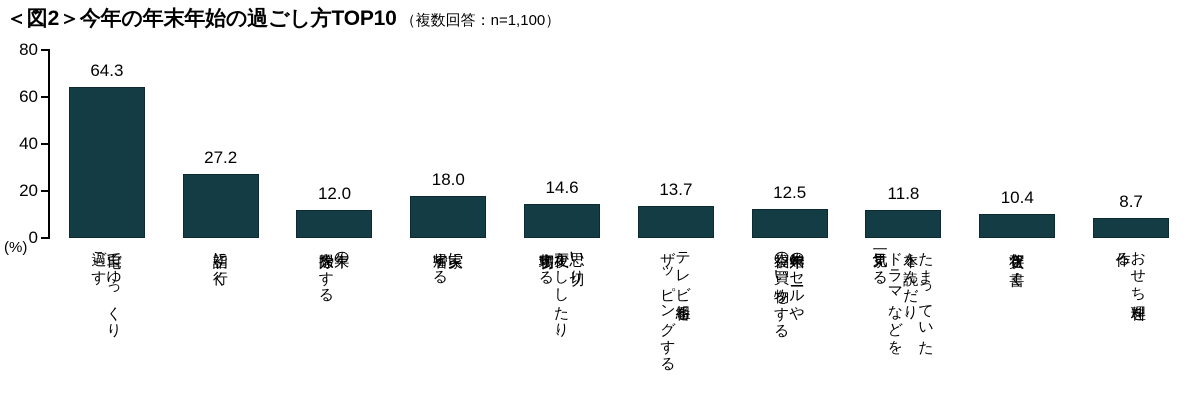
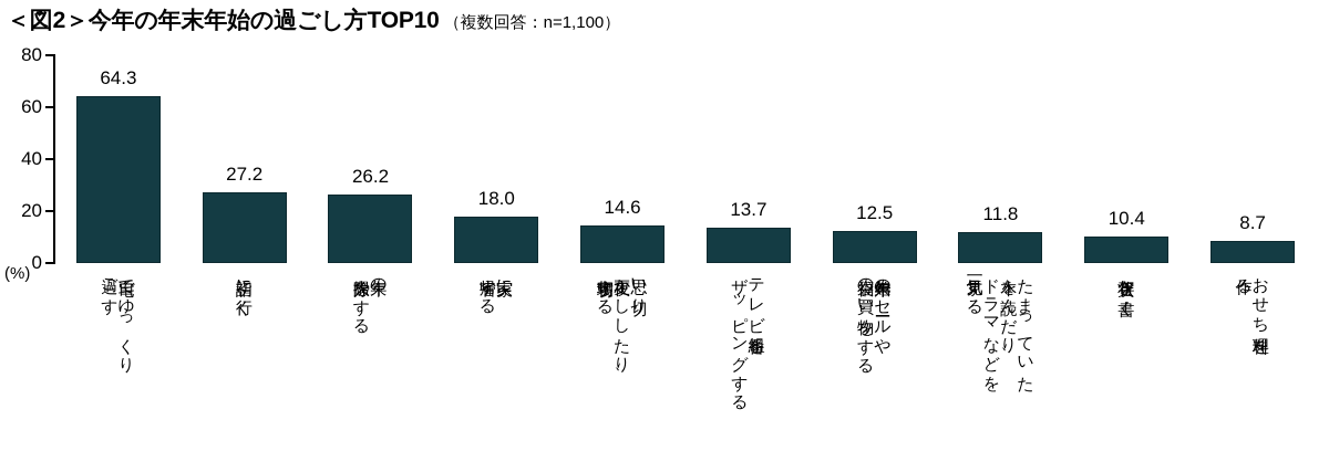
年末の大掃除をする: 12.0 -> 26.2
